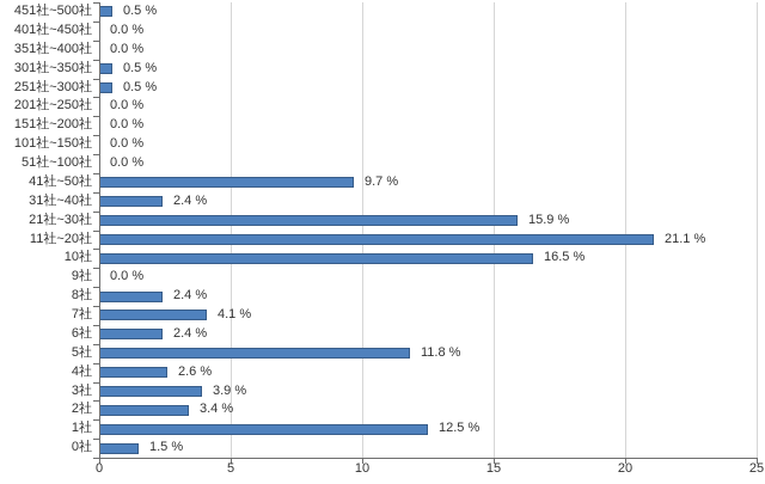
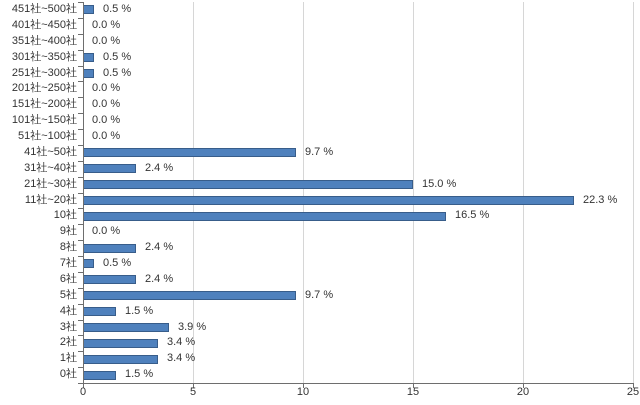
21社~30社: 15.9 -> 15.0
11社~20社: 21.1 -> 22.3
7社: 4.1 -> 0.5
5社: 11.8 -> 9.7
4社: 2.6 -> 1.5
1社: 12.5 -> 3.4
